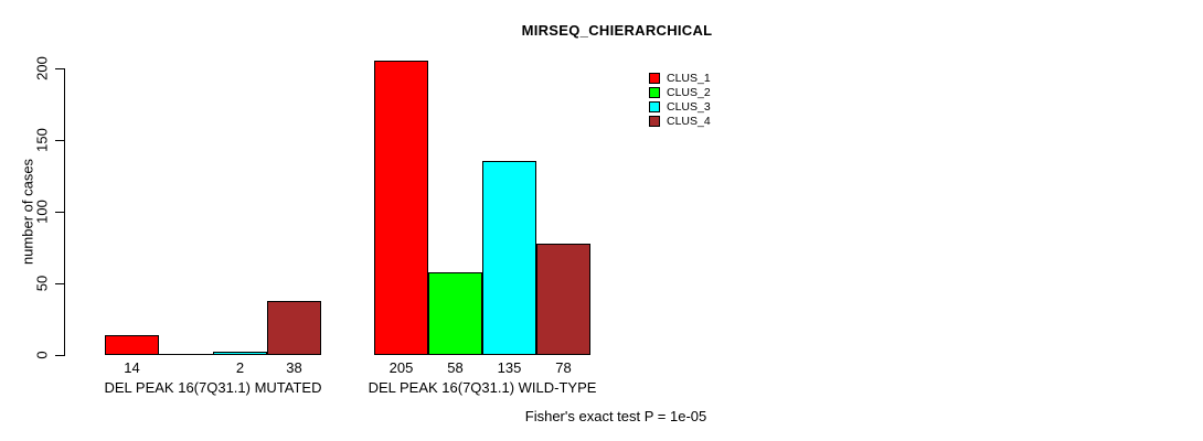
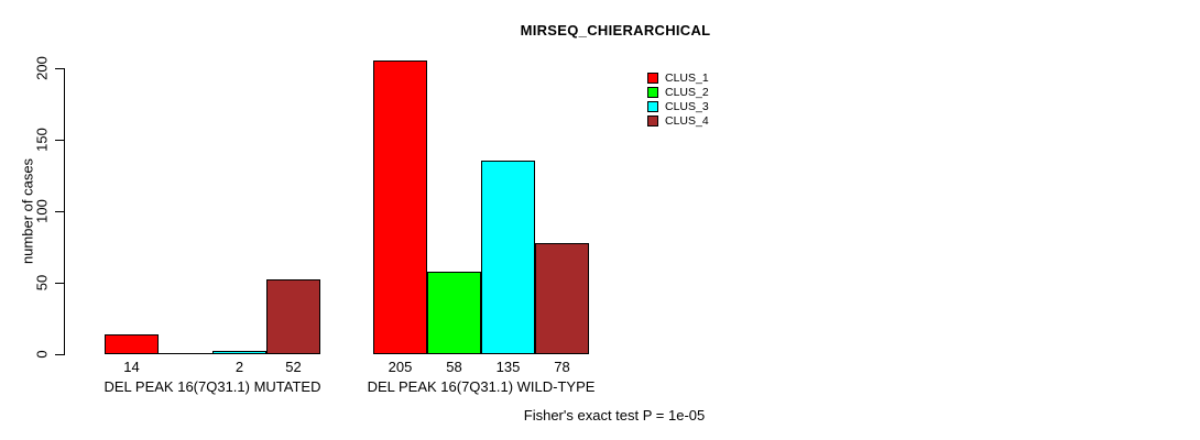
CLUS_4/DEL PEAK 16(7Q31.1) MUTATED: 38 -> 52
